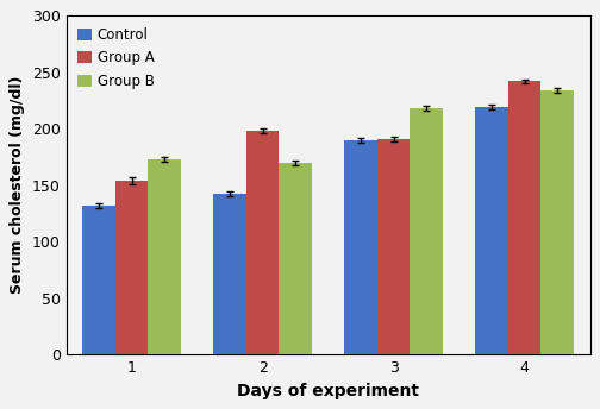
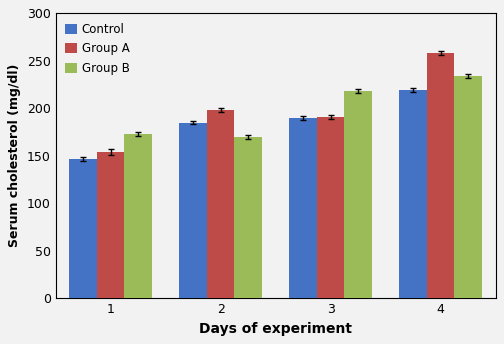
Control/1: 132 -> 147
Control/2: 142 -> 185
Group A/4: 242 -> 258
